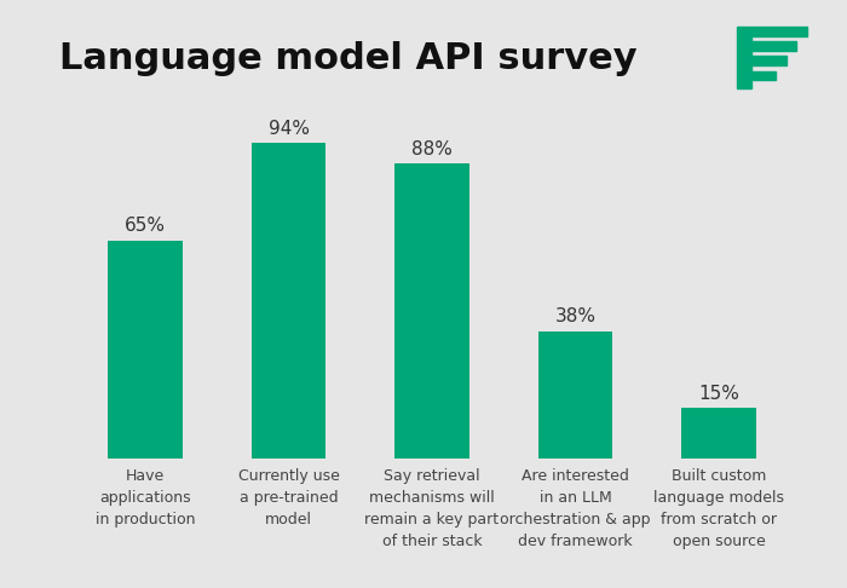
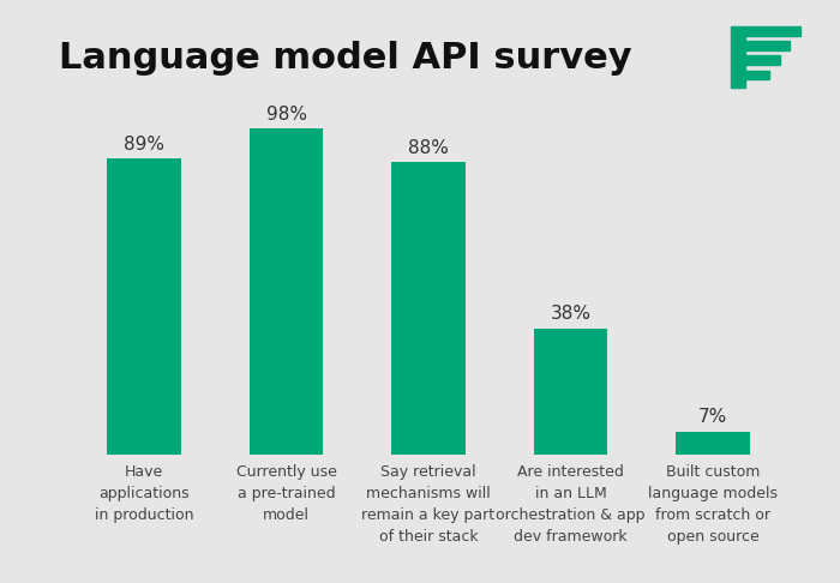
Have applications in production: 65% -> 89%
Currently use a pre-trained model: 94% -> 98%
Built custom language models from scratch or open source: 15% -> 7%
